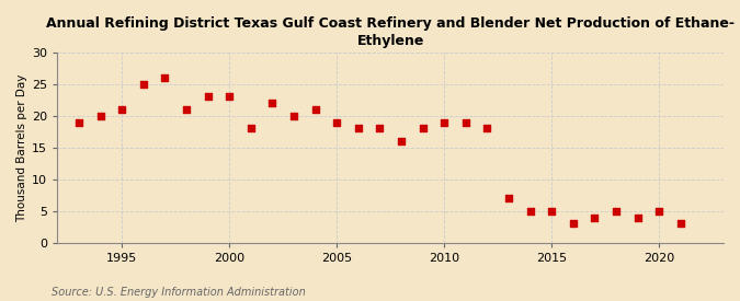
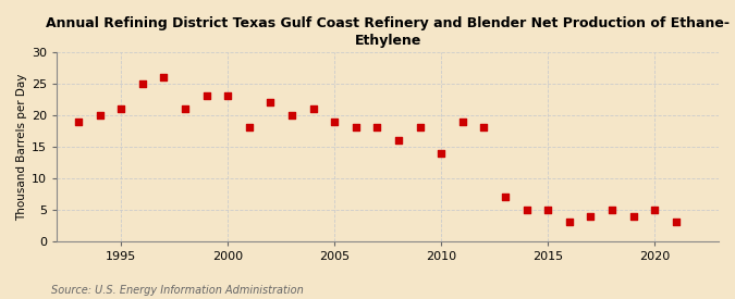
2010: 19 -> 14
